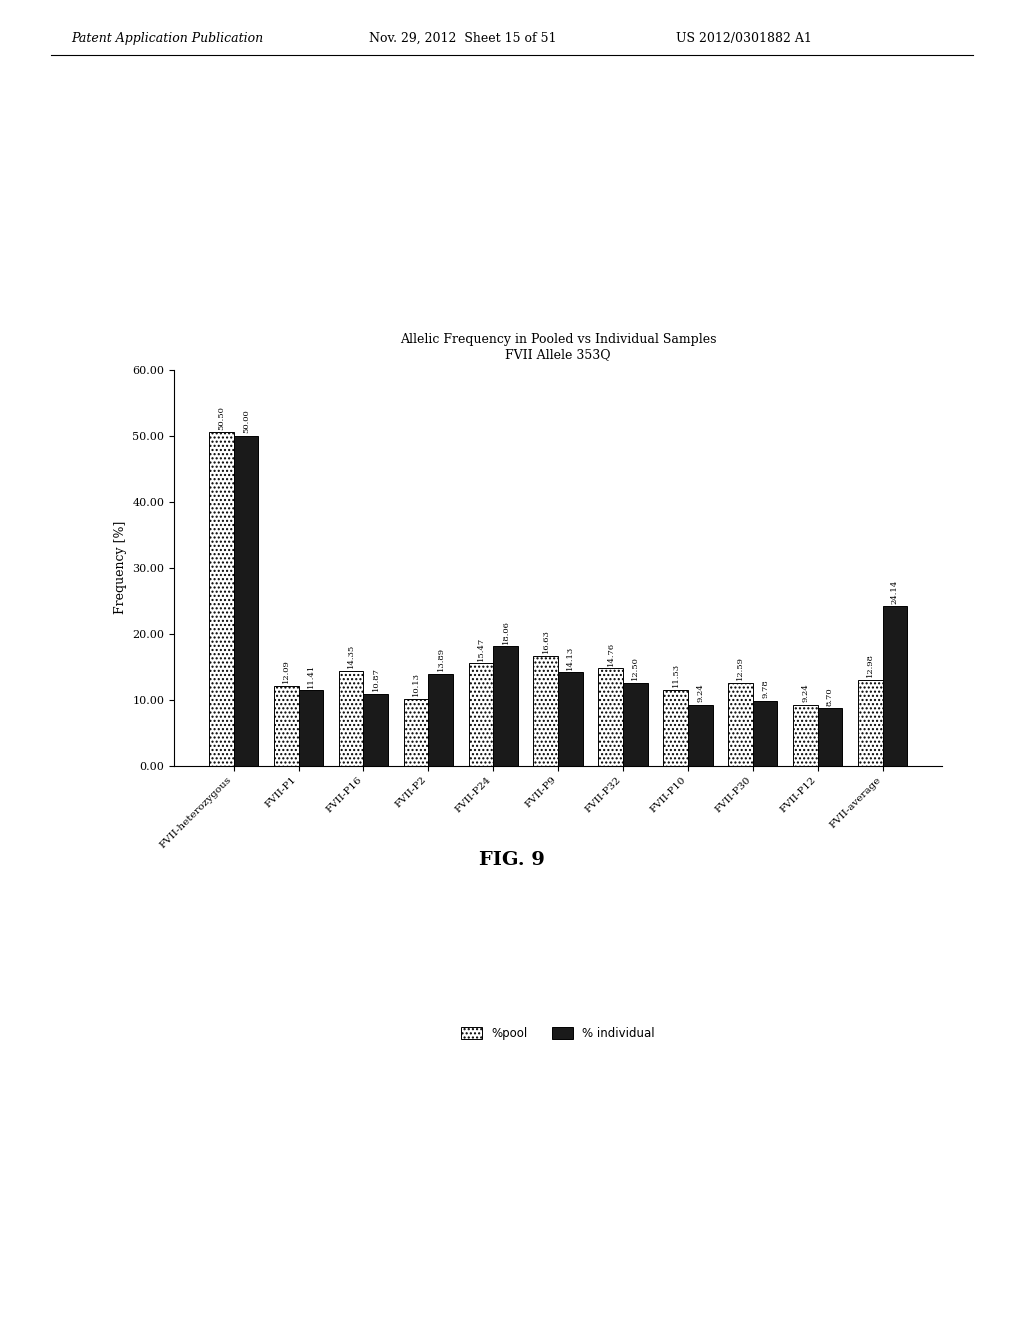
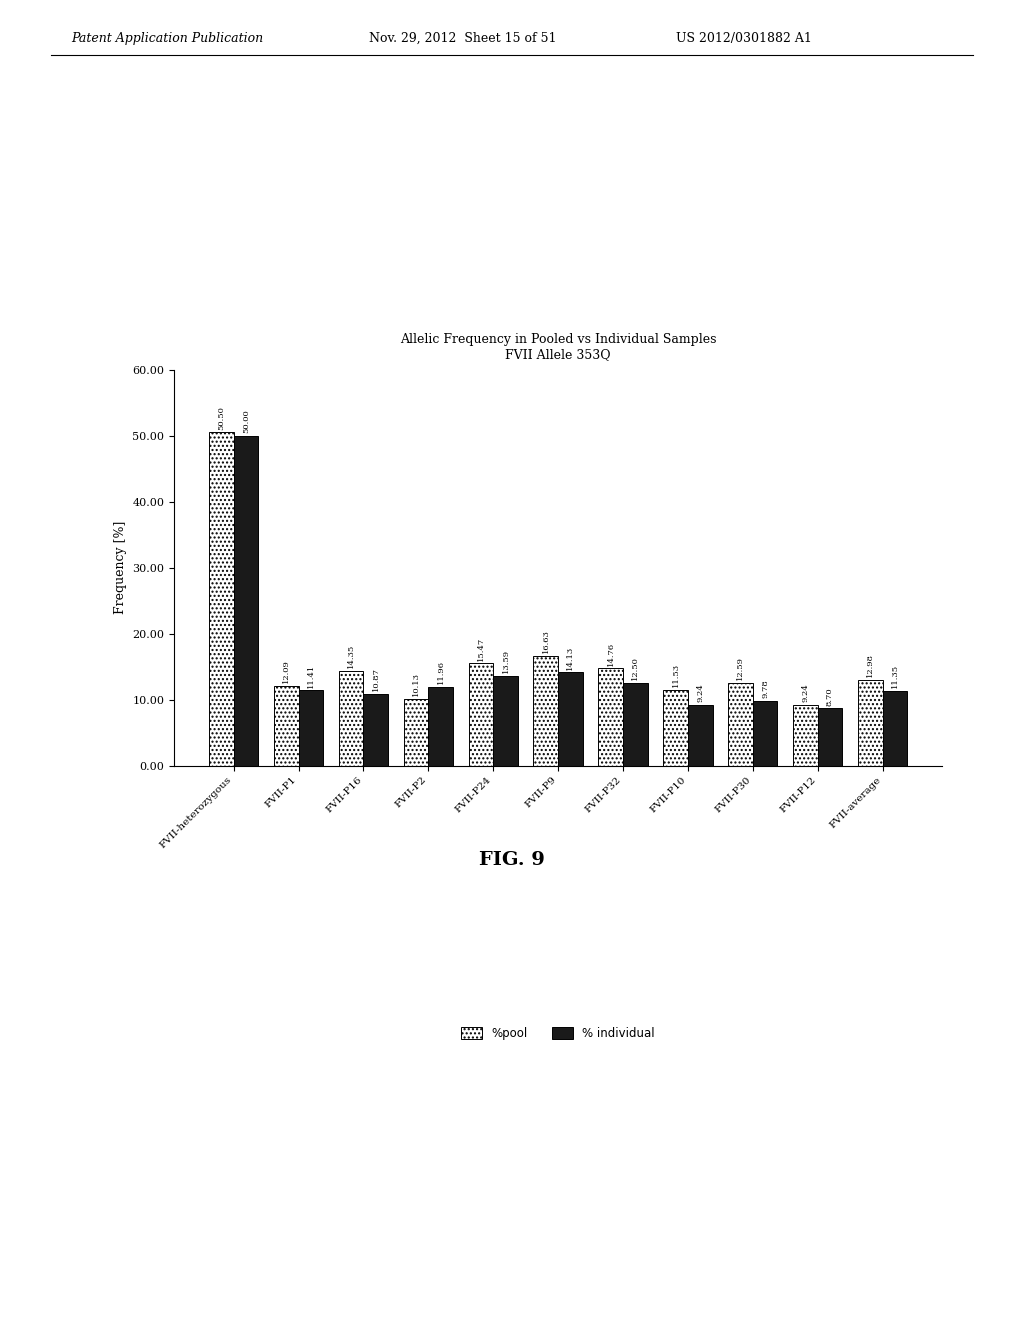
% individual/FVII-P2: 13.89 -> 11.96
% individual/FVII-P24: 18.06 -> 13.59
% individual/FVII-average: 24.14 -> 11.35
